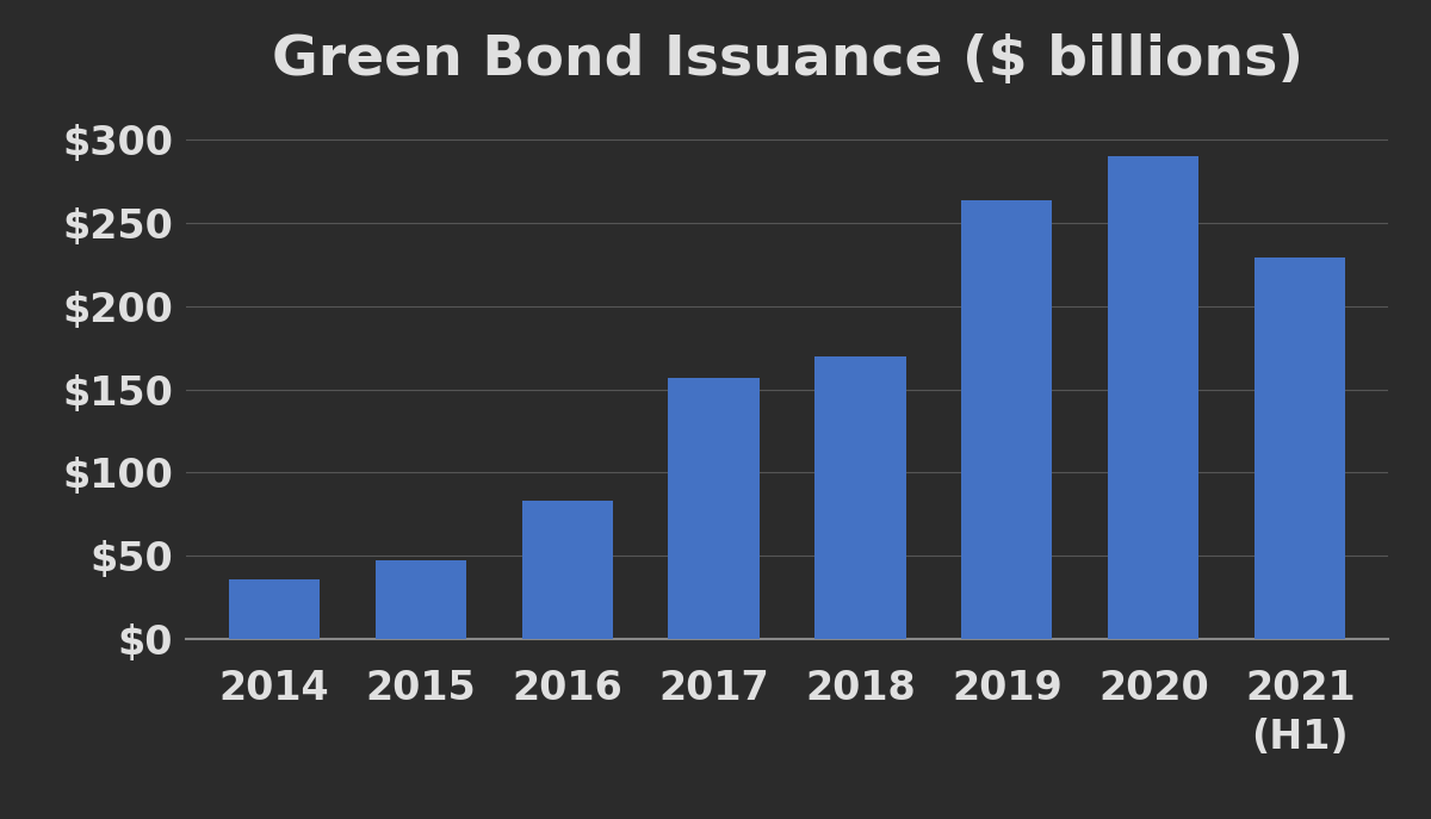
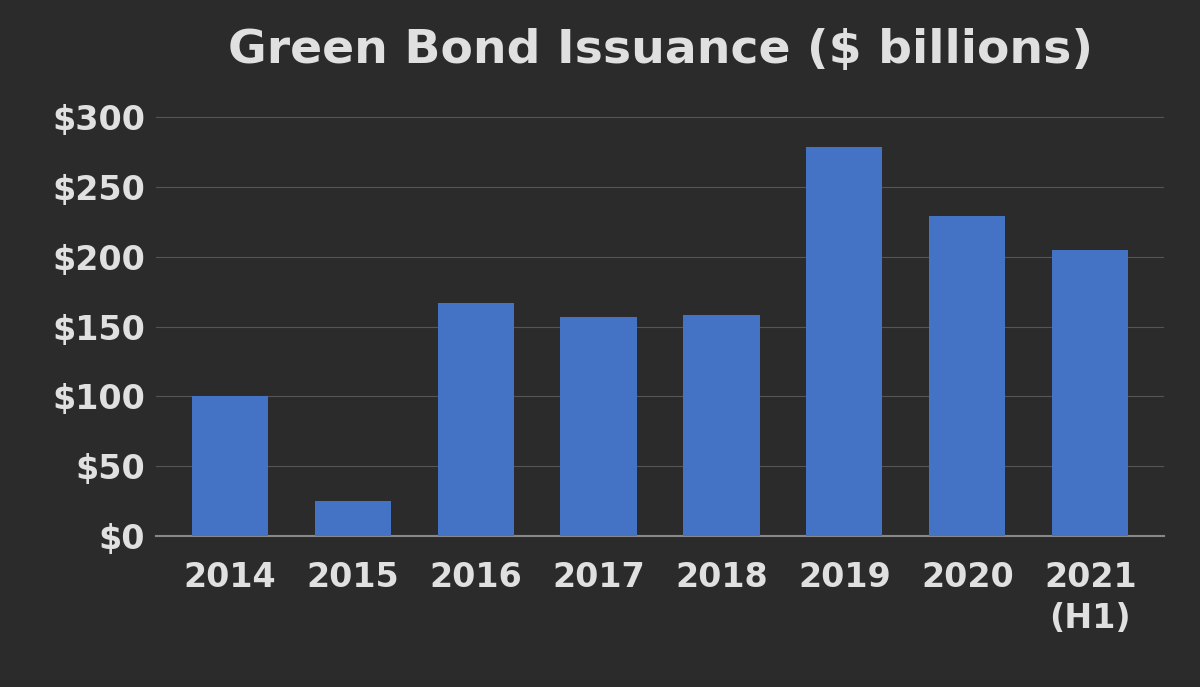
2014: $36 -> $100
2015: $47 -> $25
2016: $83 -> $167
2018: $170 -> $158
2019: $264 -> $279
2020: $290 -> $229
2021 (H1): $229 -> $205
